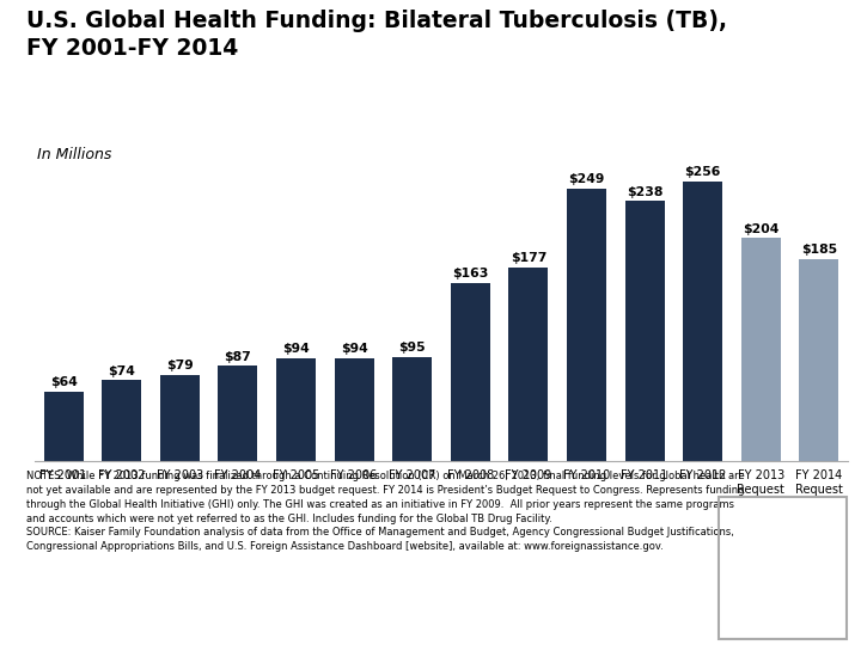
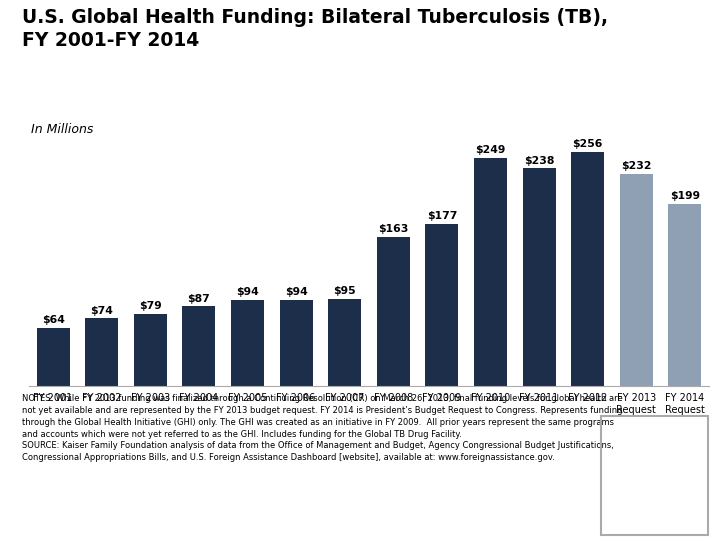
FY 2013 Request: $204 -> $232
FY 2014 Request: $185 -> $199
